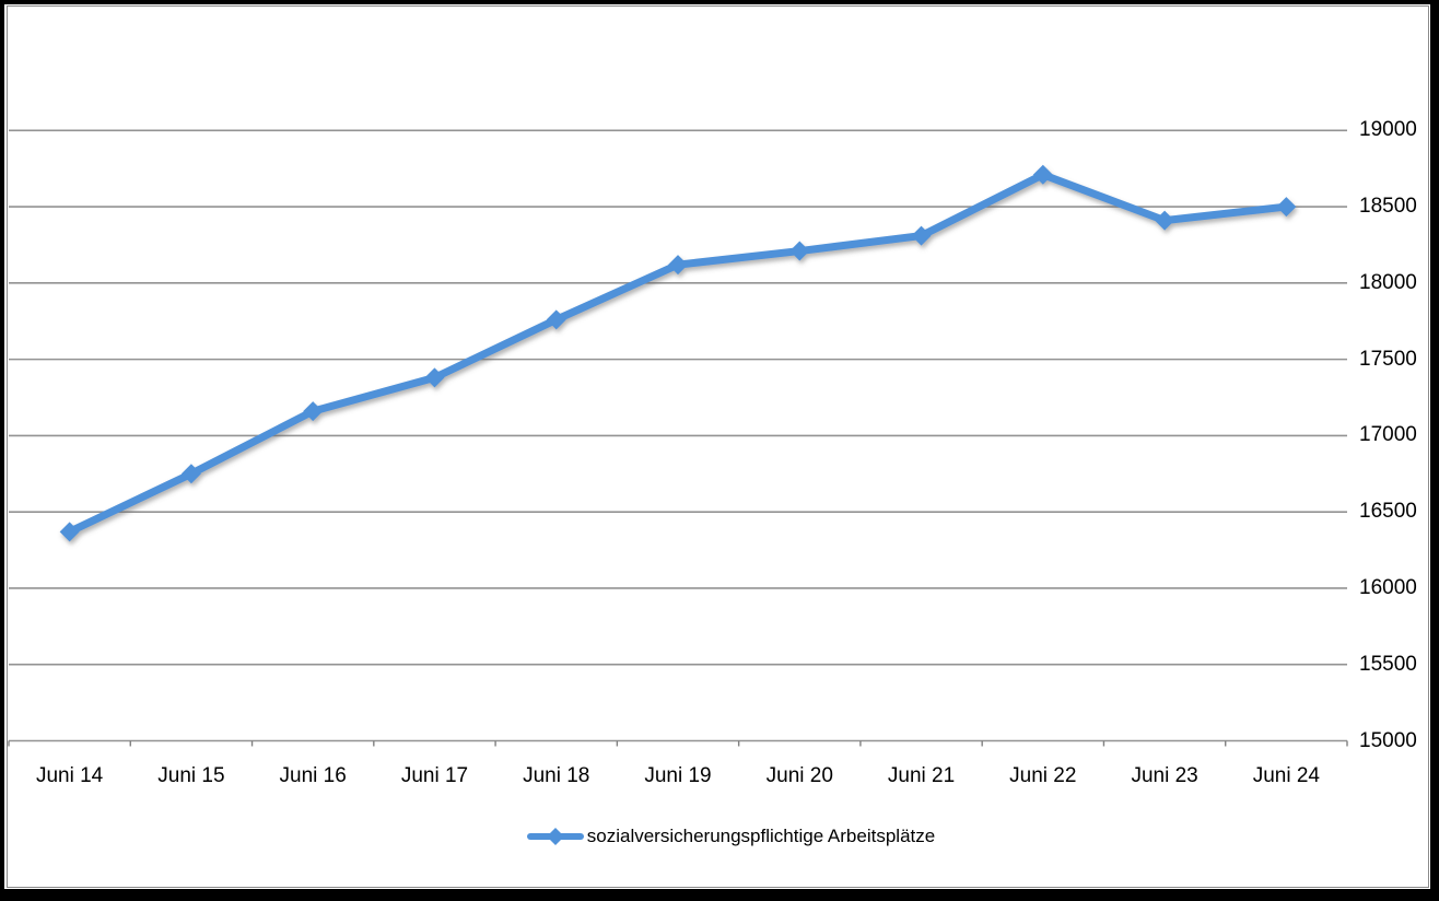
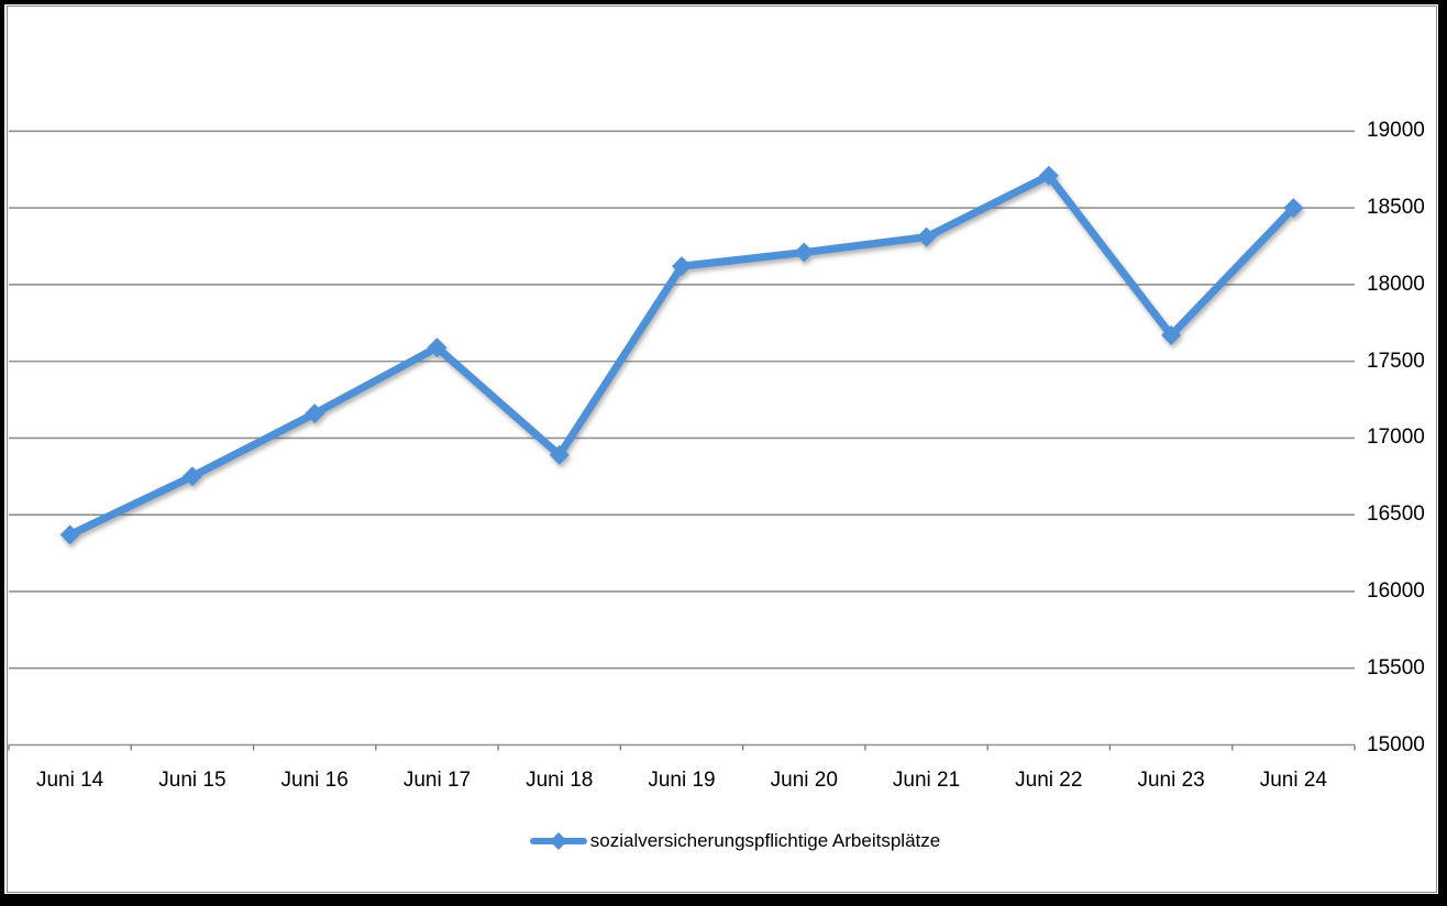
Juni 17: 17380 -> 17590
Juni 18: 17760 -> 16890
Juni 23: 18410 -> 17670
